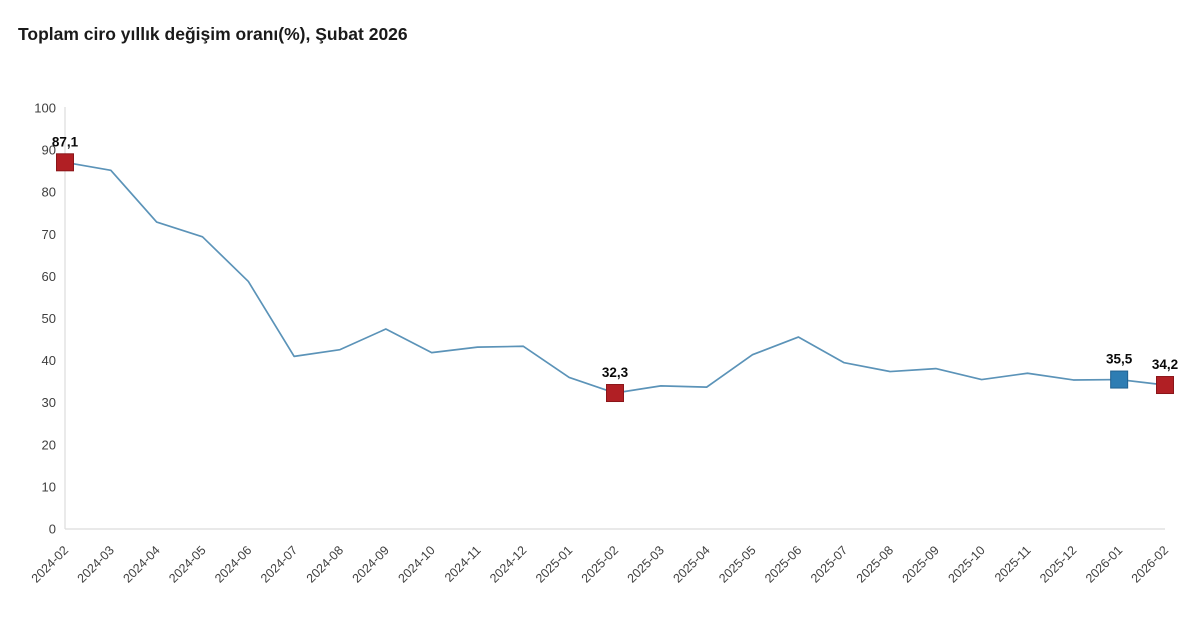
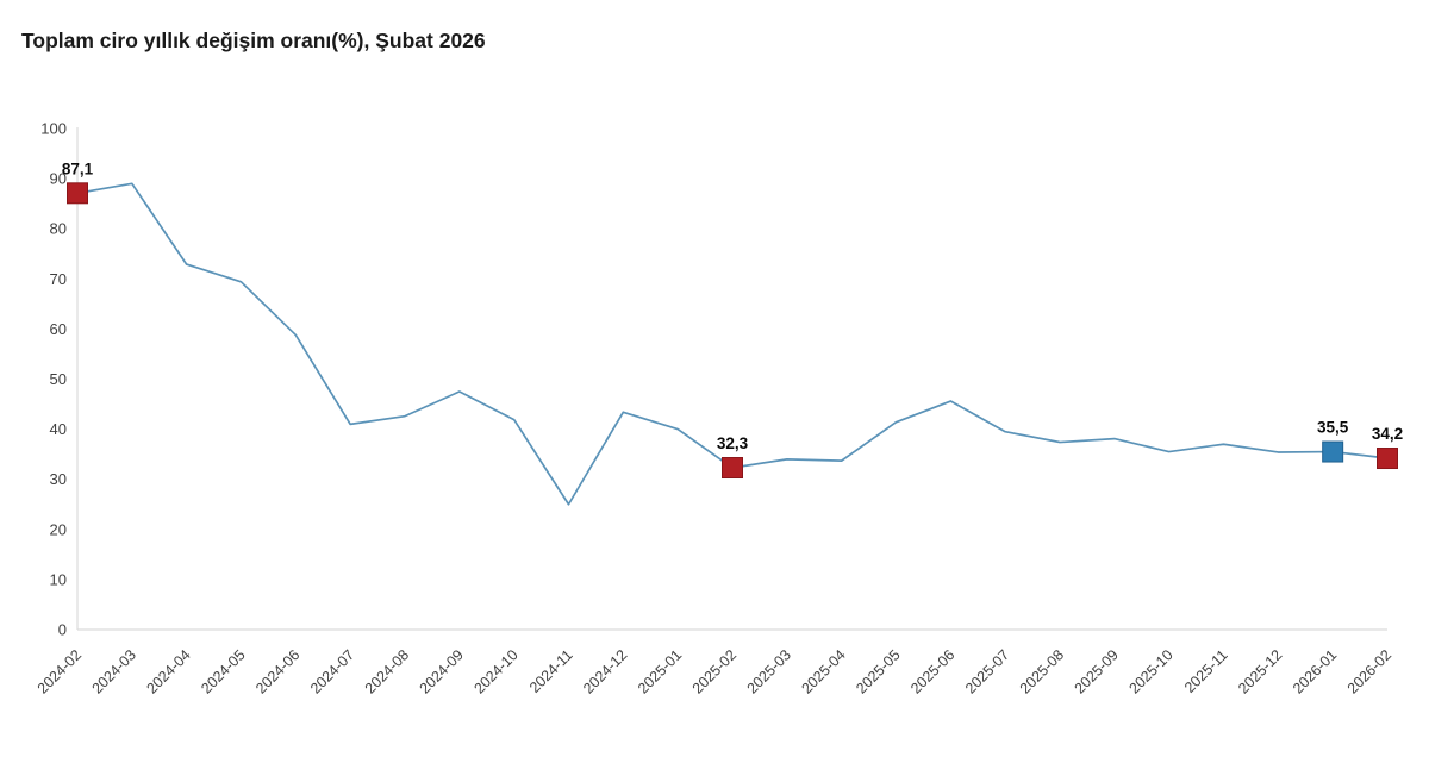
2024-03: 85 -> 89
2024-11: 43 -> 25
2025-01: 36 -> 40
